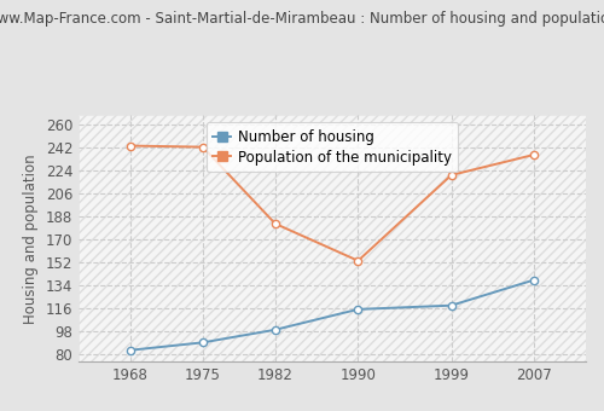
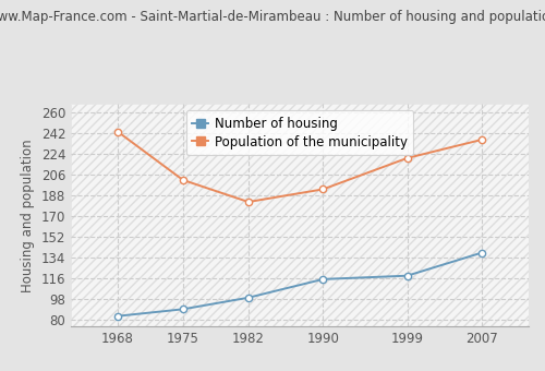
Population of the municipality/1975: 242 -> 201
Population of the municipality/1990: 153 -> 193
